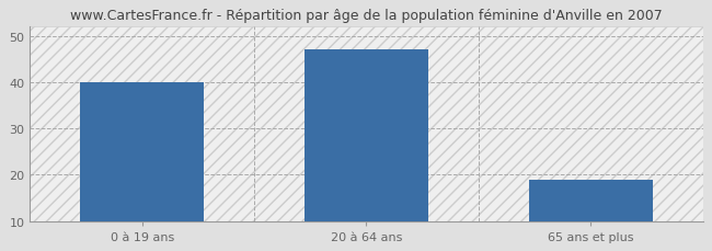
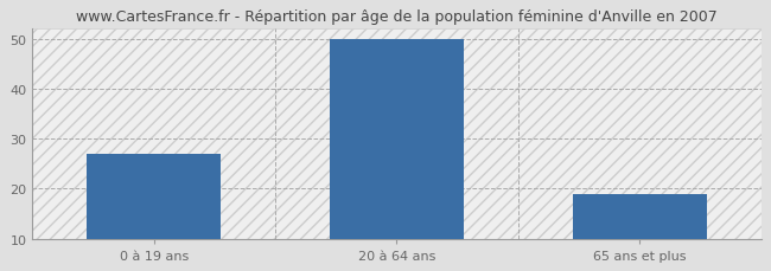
0 à 19 ans: 40 -> 27
20 à 64 ans: 47 -> 50
